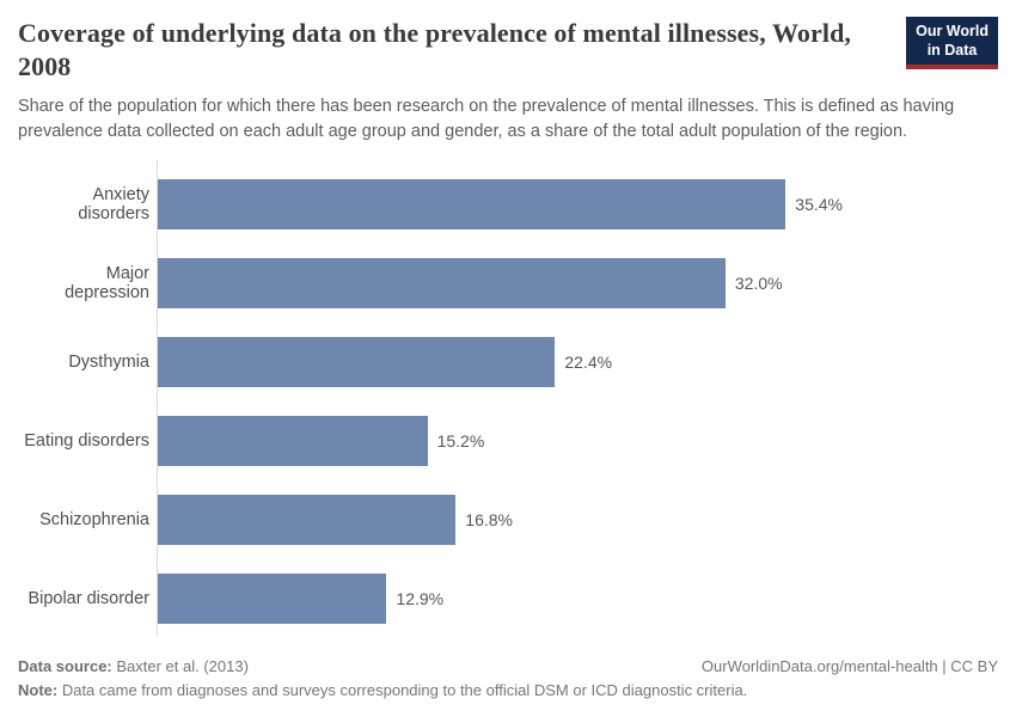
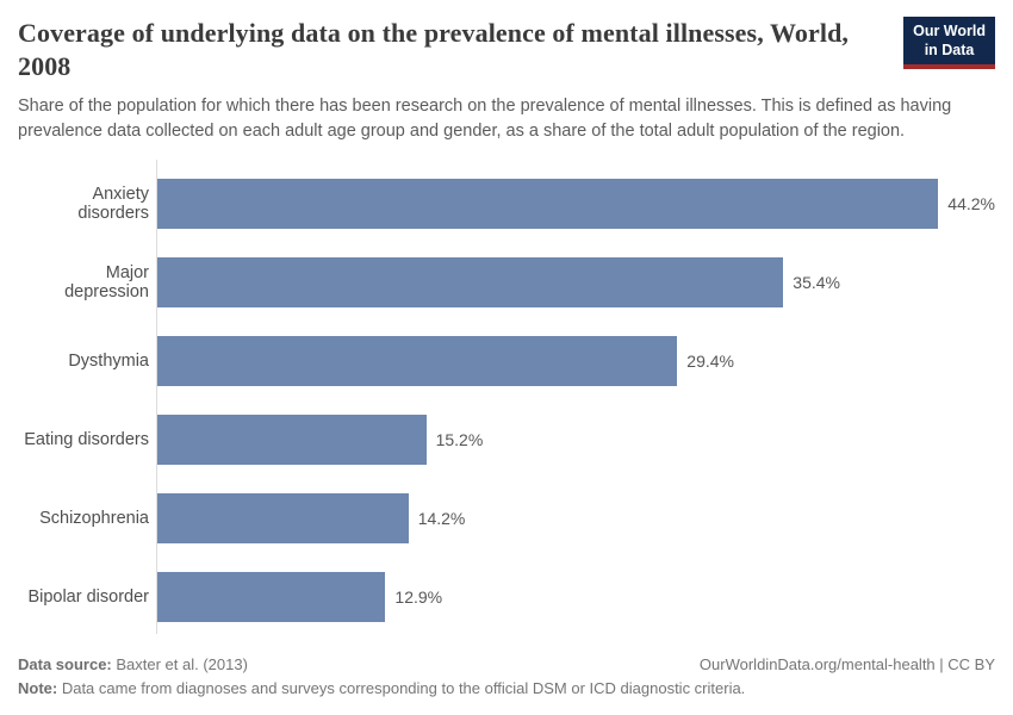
Anxiety disorders: 35.4% -> 44.2%
Major depression: 32.0% -> 35.4%
Dysthymia: 22.4% -> 29.4%
Schizophrenia: 16.8% -> 14.2%
